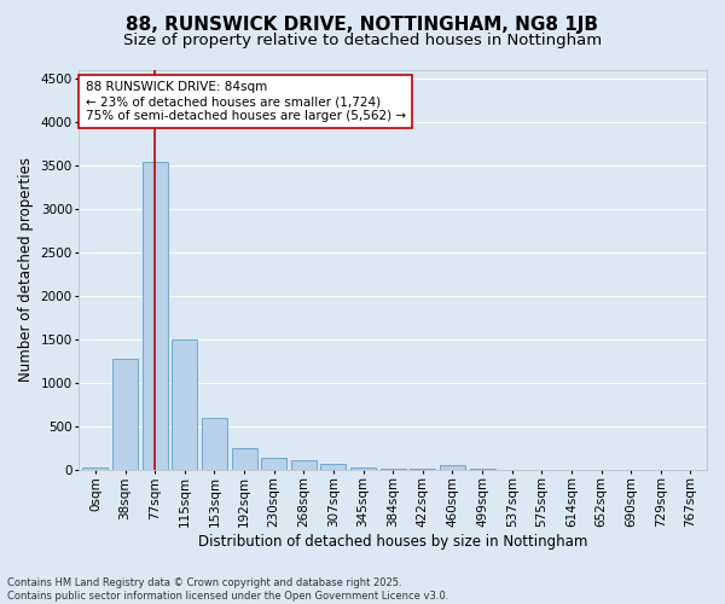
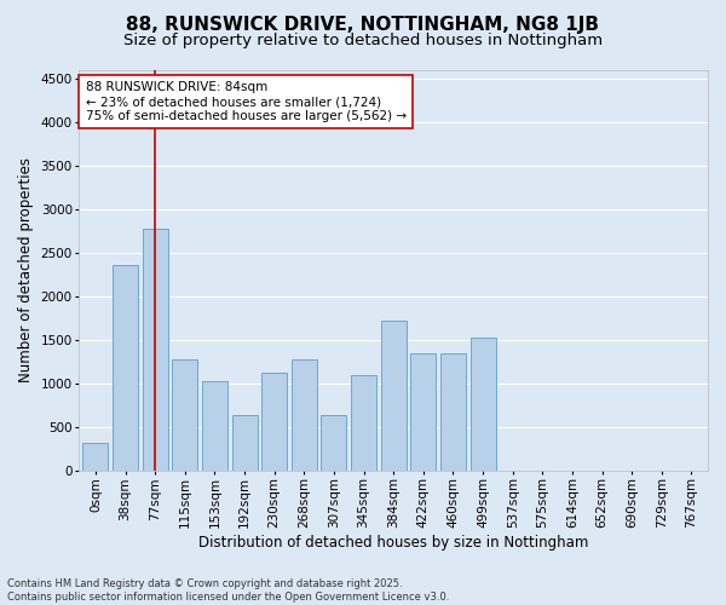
0sqm: 30 -> 320
38sqm: 1280 -> 2360
77sqm: 3540 -> 2780
115sqm: 1490 -> 1280
153sqm: 600 -> 1020
192sqm: 250 -> 640
230sqm: 140 -> 1120
268sqm: 110 -> 1280
307sqm: 70 -> 640
345sqm: 20 -> 1100
384sqm: 20 -> 1720
422sqm: 0 -> 1340
460sqm: 50 -> 1340
499sqm: 0 -> 1520
